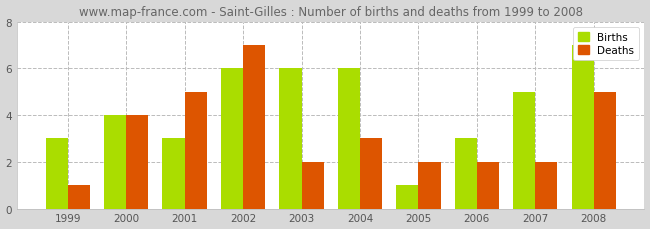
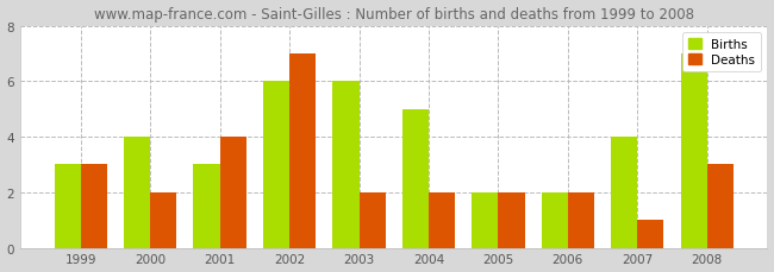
Deaths/1999: 1 -> 3
Deaths/2000: 4 -> 2
Deaths/2001: 5 -> 4
Births/2004: 6 -> 5
Deaths/2004: 3 -> 2
Births/2005: 1 -> 2
Births/2006: 3 -> 2
Births/2007: 5 -> 4
Deaths/2007: 2 -> 1
Deaths/2008: 5 -> 3
